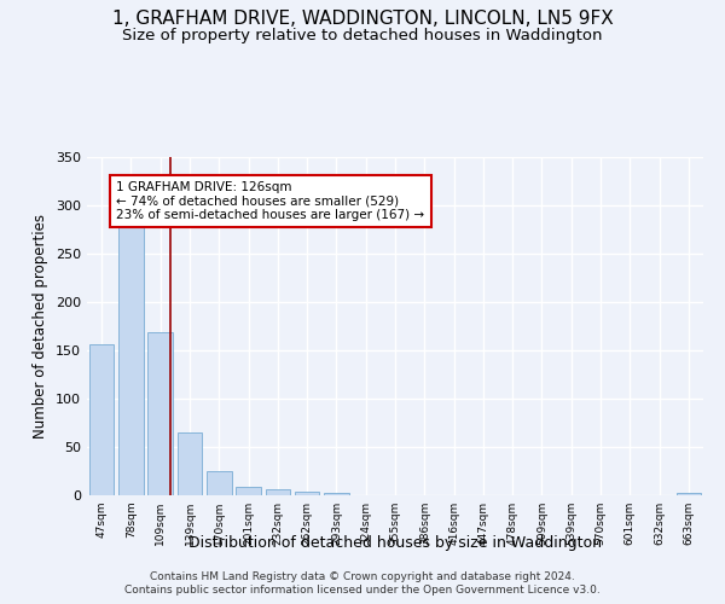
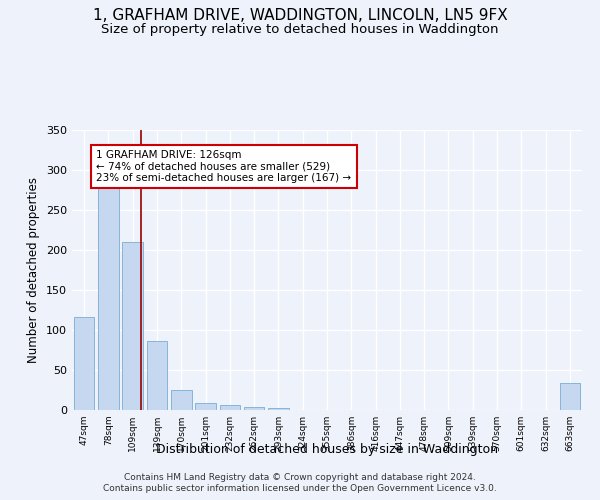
47sqm: 156 -> 116
109sqm: 169 -> 210
139sqm: 65 -> 86
663sqm: 3 -> 34
